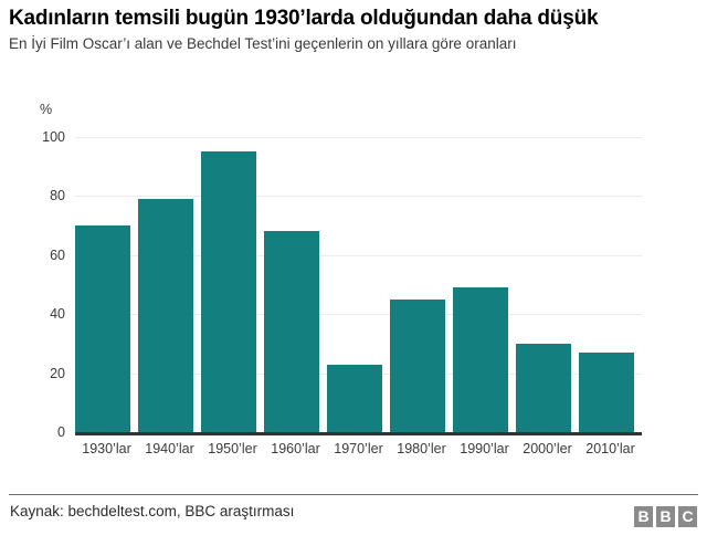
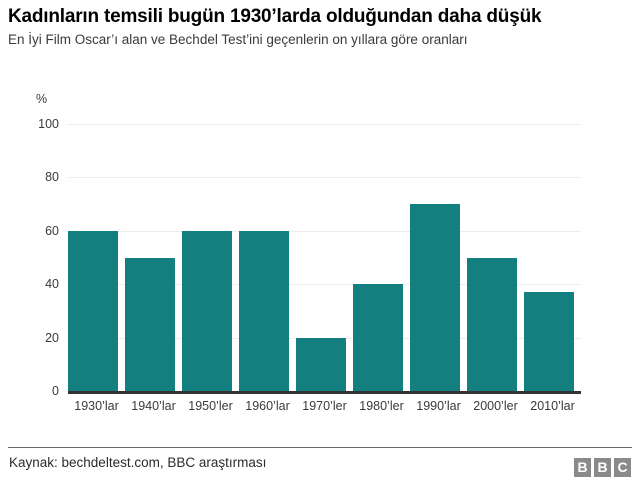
1930’lar: 70 -> 60
1940’lar: 79 -> 50
1950’ler: 95 -> 60
1960’lar: 68 -> 60
1970’ler: 23 -> 20
1980’ler: 45 -> 40
1990’lar: 49 -> 70
2000’ler: 30 -> 50
2010’lar: 27 -> 37
